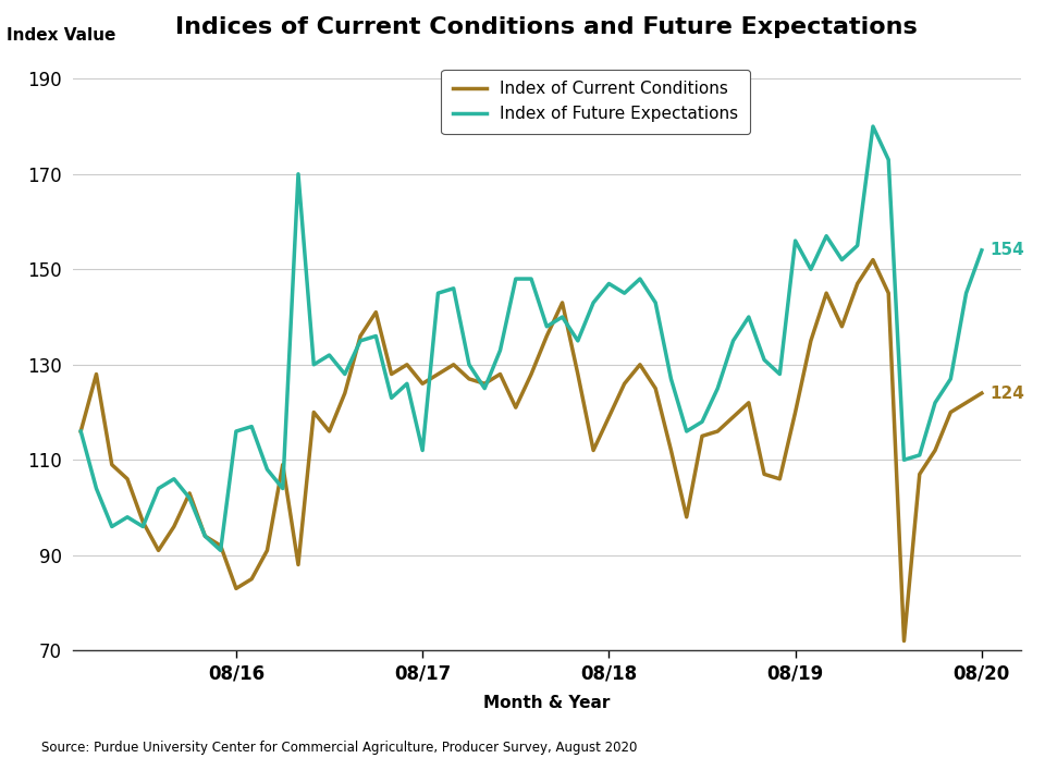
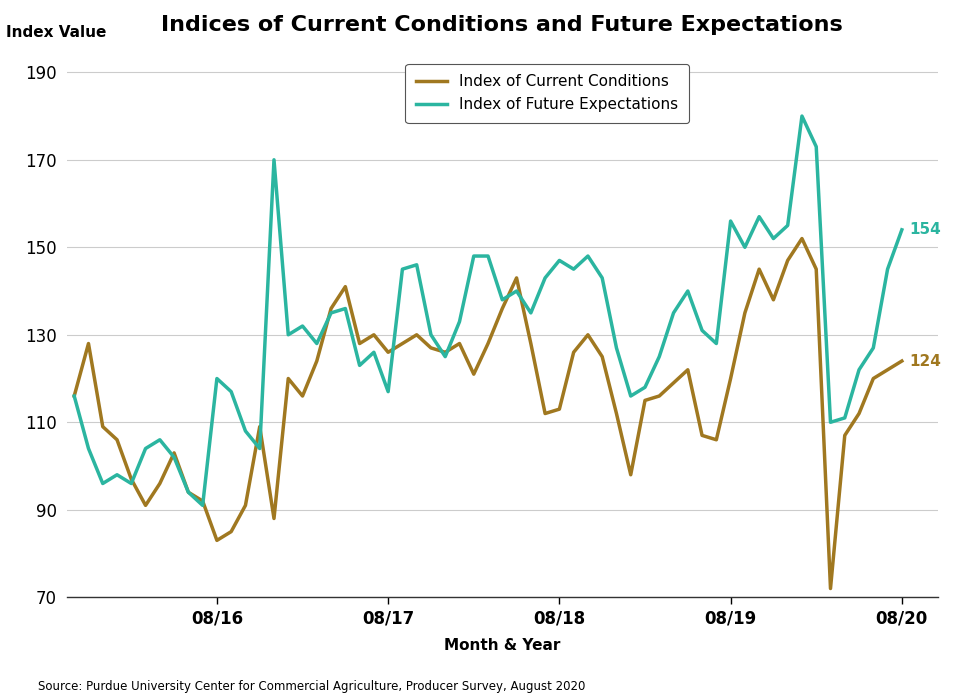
Index of Future Expectations/08/16: 116 -> 120
Index of Future Expectations/08/17: 112 -> 117
Index of Current Conditions/08/18: 119 -> 113
